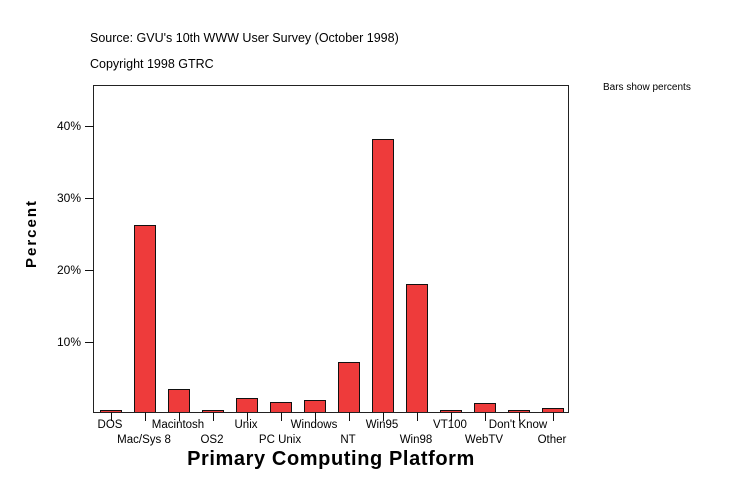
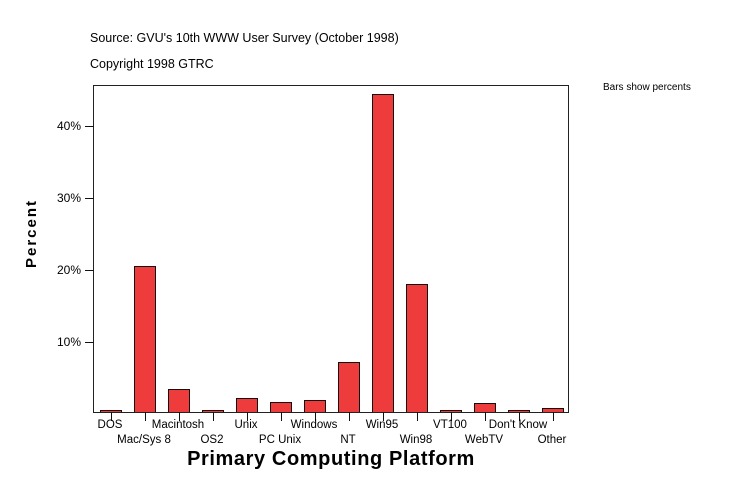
Mac/Sys 8: 26% -> 20%
Win95: 38% -> 44%
